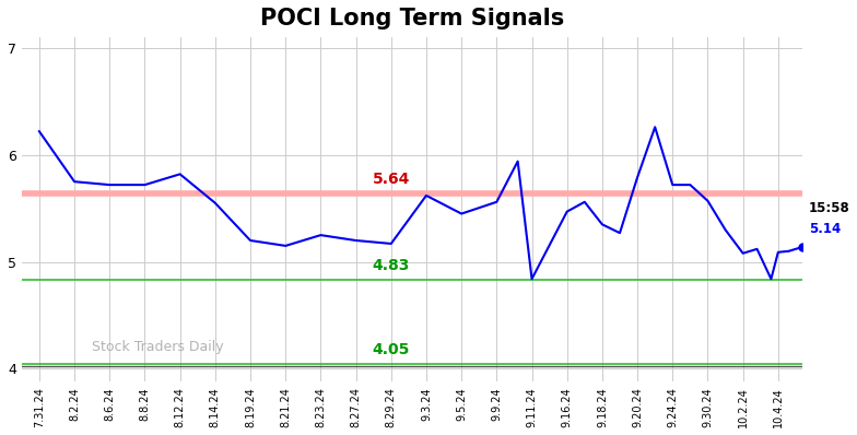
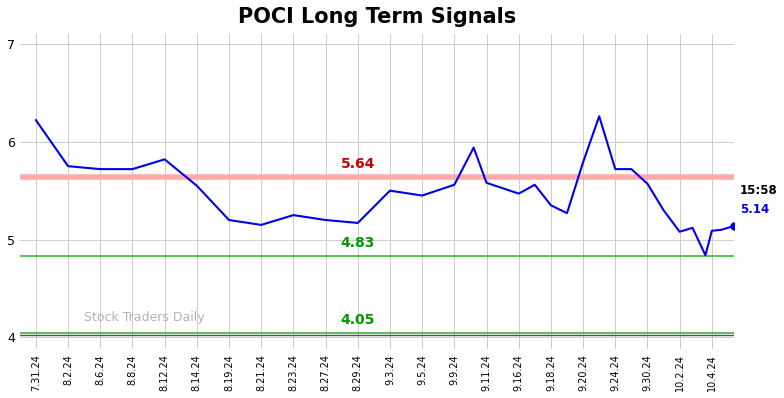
9.3.24: 5.62 -> 5.50
9.11.24: 4.84 -> 5.58
